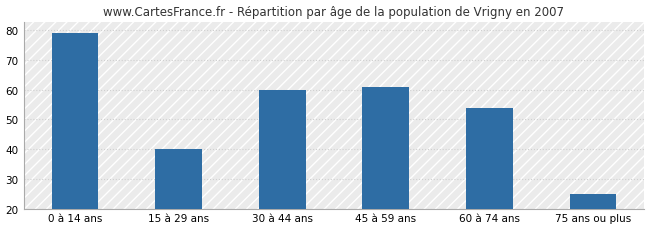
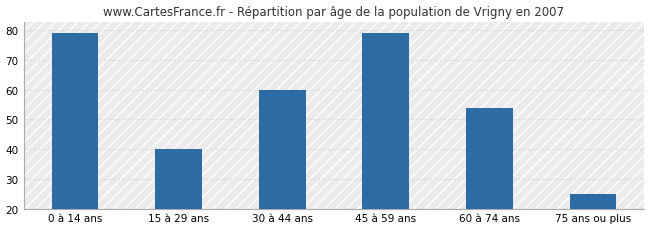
45 à 59 ans: 61 -> 79
